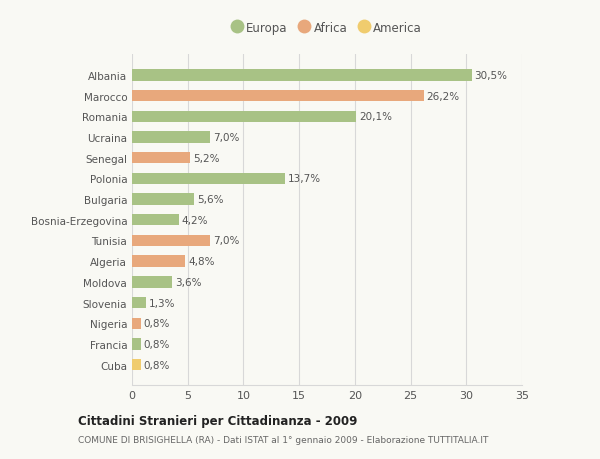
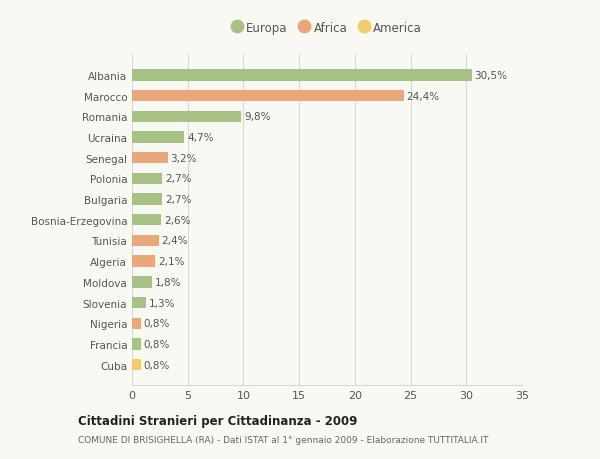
Marocco: 26,2% -> 24,4%
Romania: 20,1% -> 9,8%
Ucraina: 7,0% -> 4,7%
Senegal: 5,2% -> 3,2%
Polonia: 13,7% -> 2,7%
Bulgaria: 5,6% -> 2,7%
Bosnia-Erzegovina: 4,2% -> 2,6%
Tunisia: 7,0% -> 2,4%
Algeria: 4,8% -> 2,1%
Moldova: 3,6% -> 1,8%
